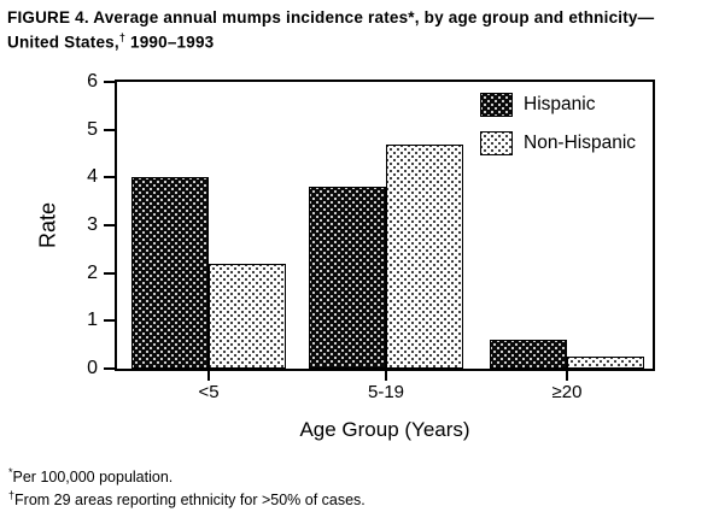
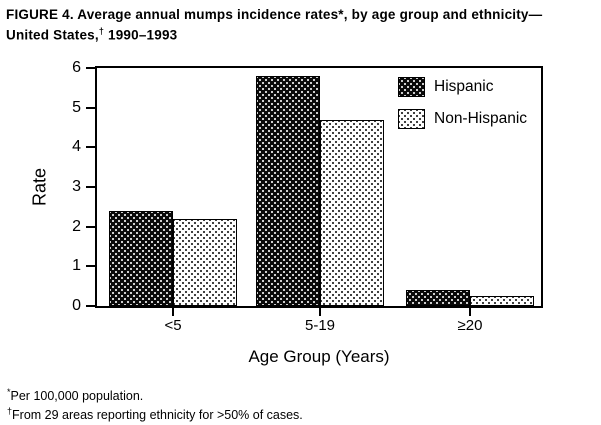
Hispanic/<5: 4.0 -> 2.4
Hispanic/5-19: 3.8 -> 5.8
Hispanic/≥20: 0.6 -> 0.4
